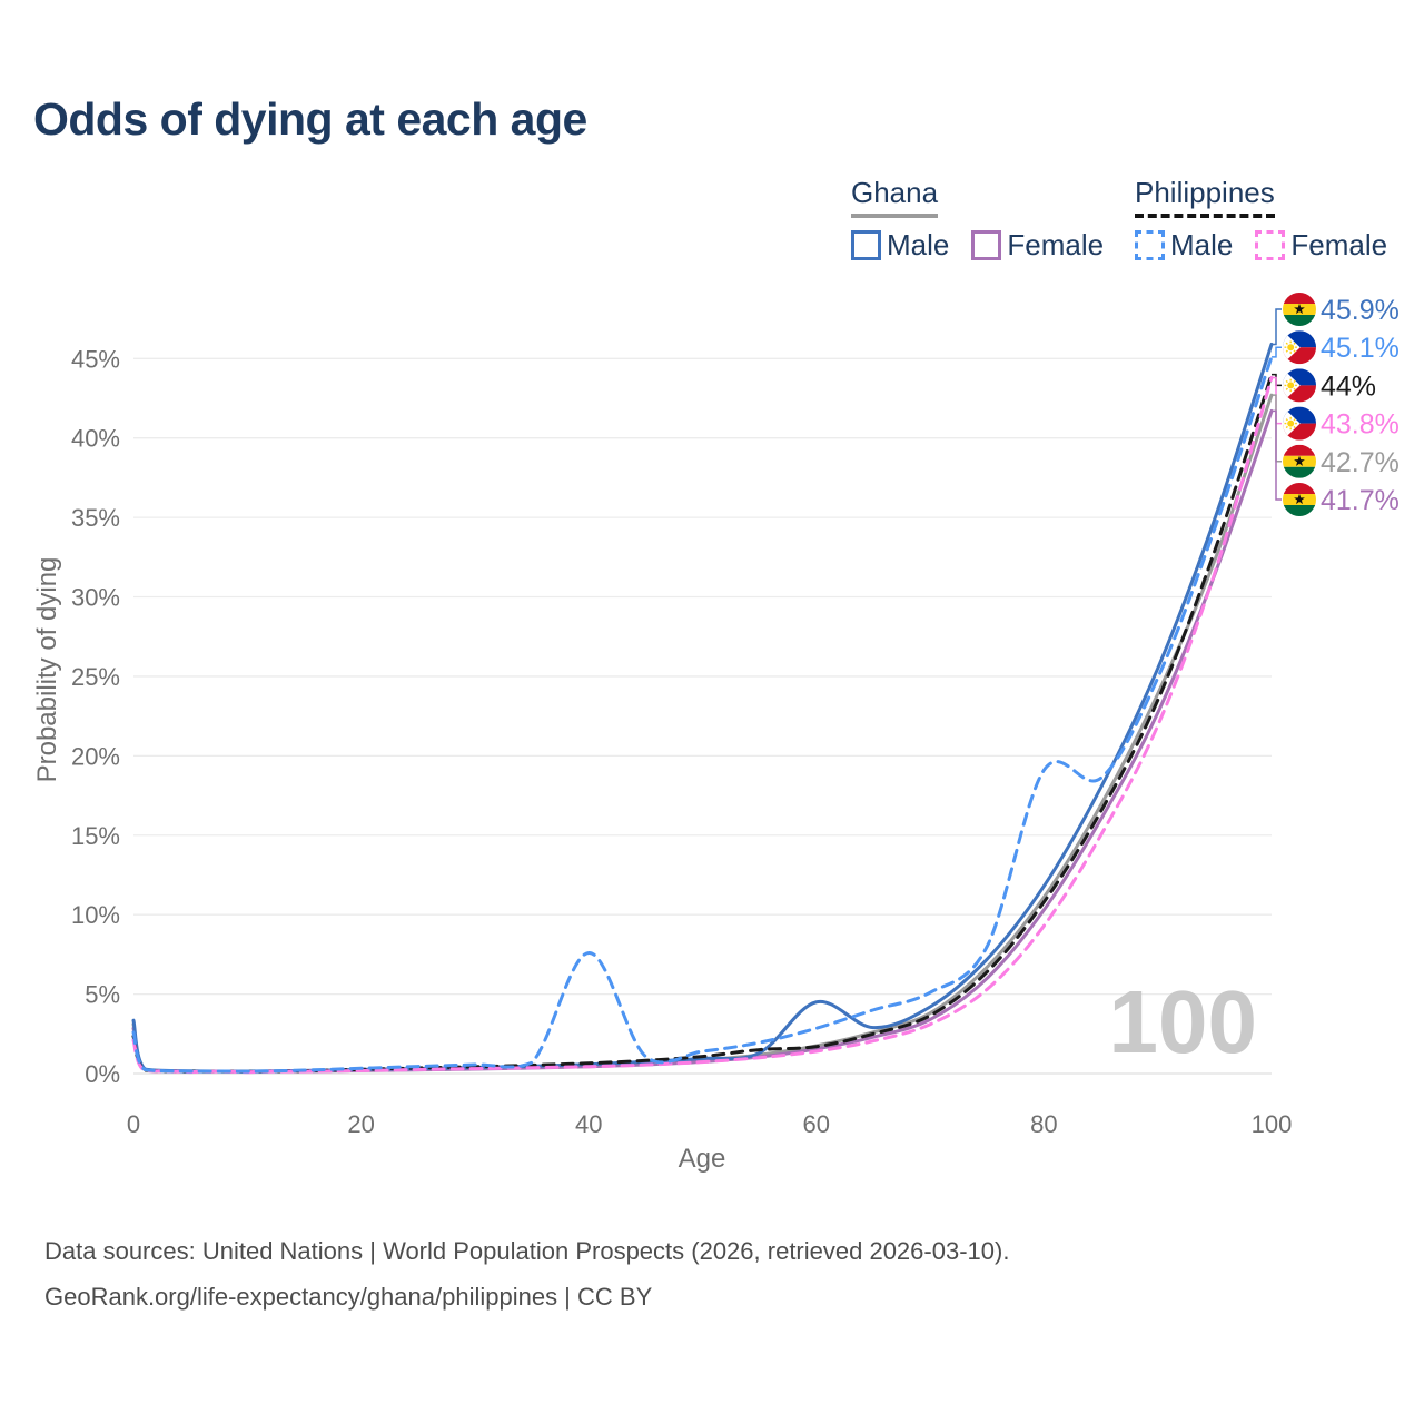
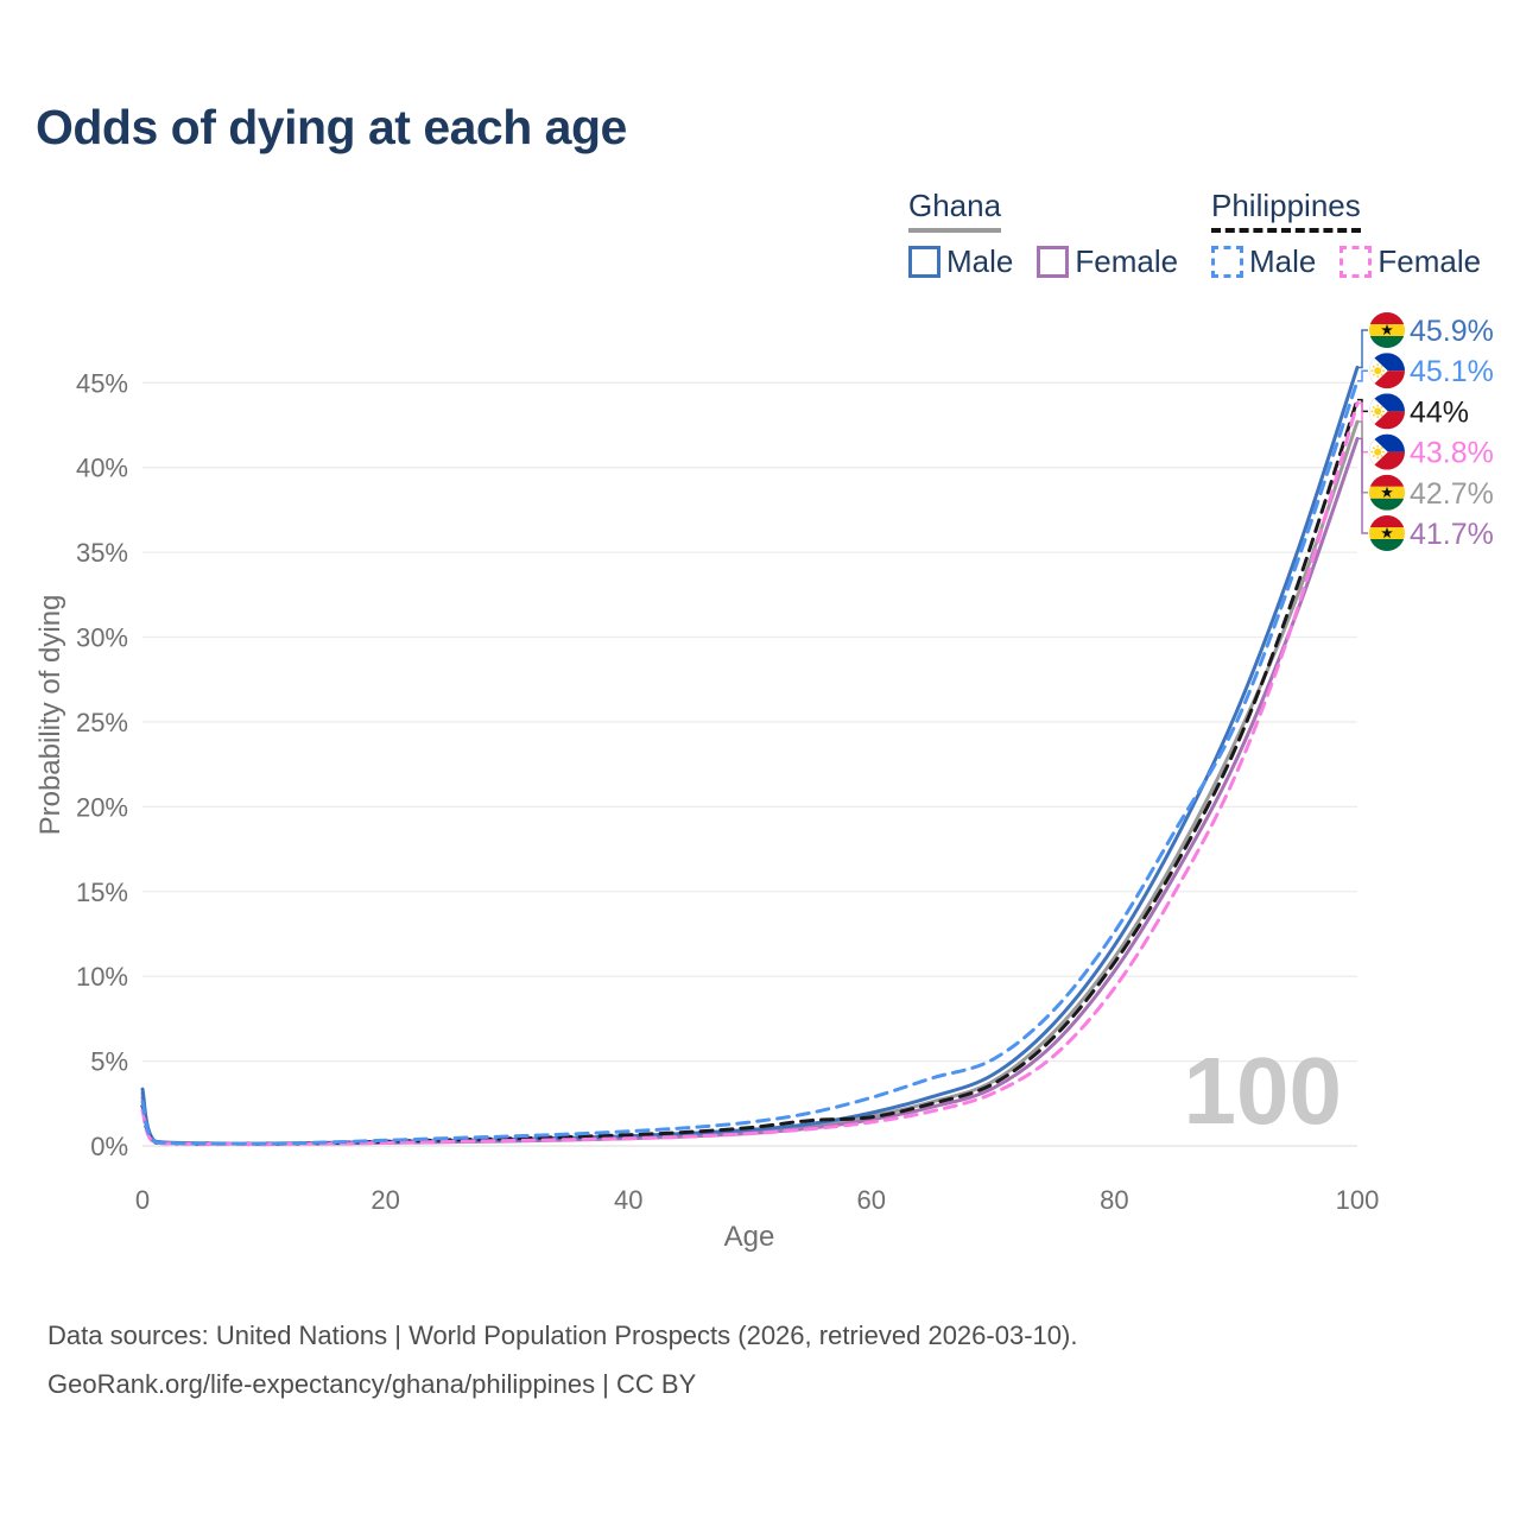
Philippines Male/40: 7.6% -> 0.9%
Ghana Male/60: 4.5% -> 1.9%
Philippines Male/80: 19.1% -> 12.6%
